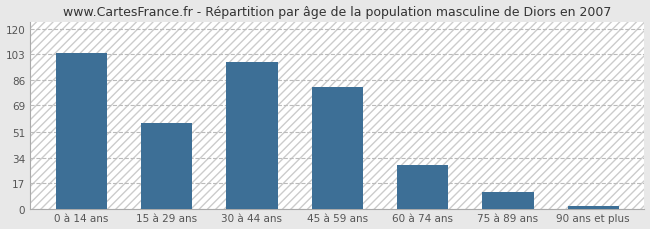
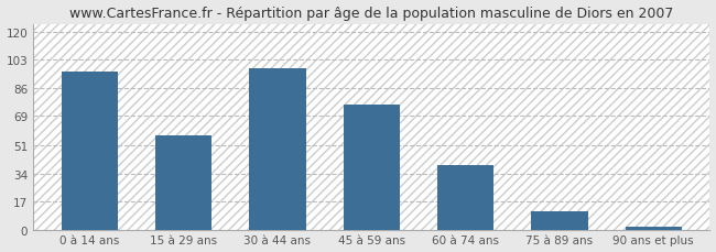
0 à 14 ans: 104 -> 96
45 à 59 ans: 81 -> 76
60 à 74 ans: 29 -> 39
